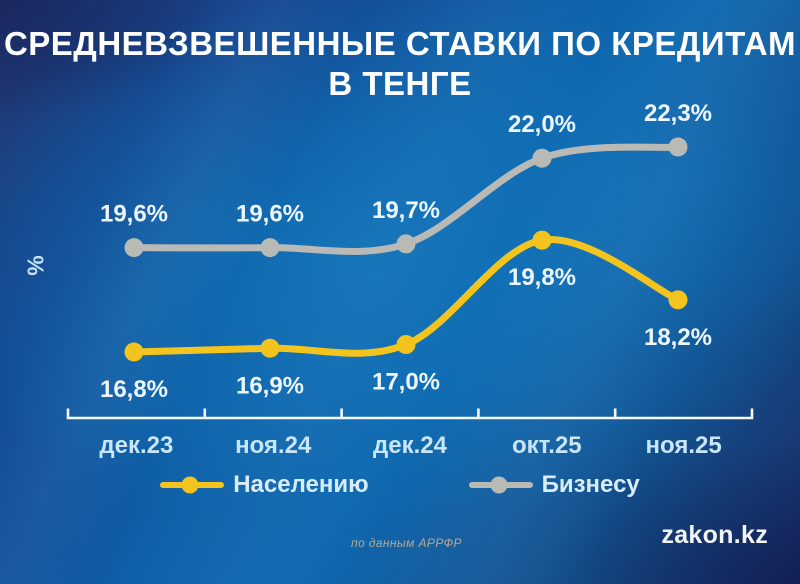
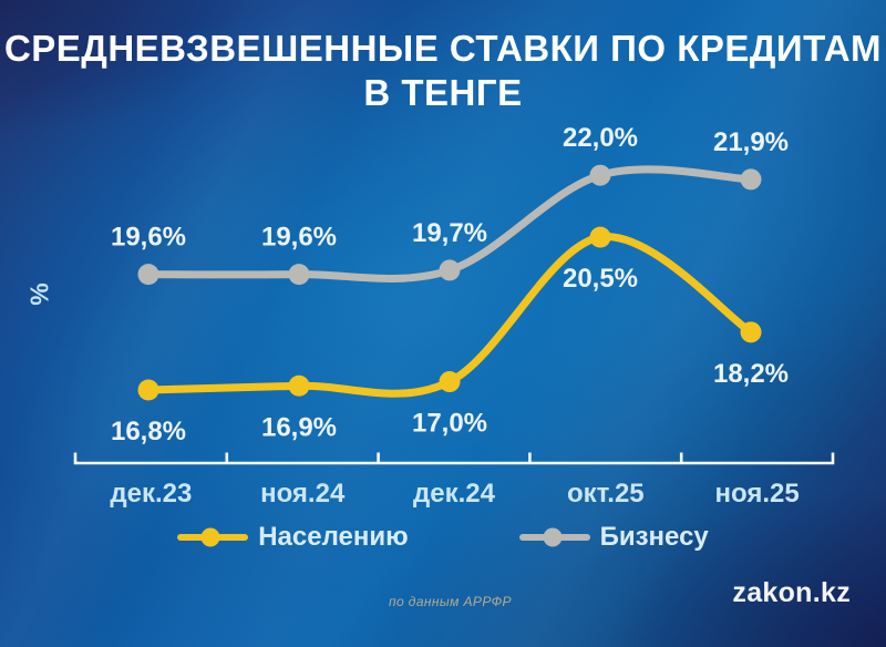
Населению/окт.25: 19,8% -> 20,5%
Бизнесу/ноя.25: 22,3% -> 21,9%
